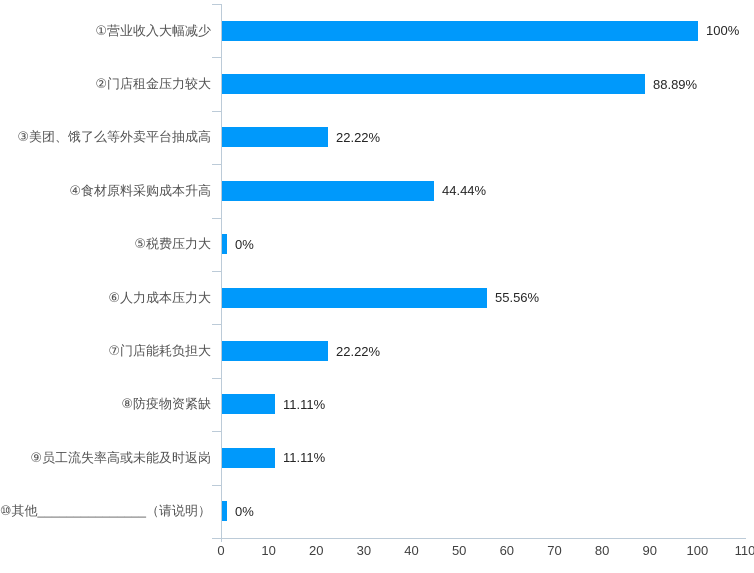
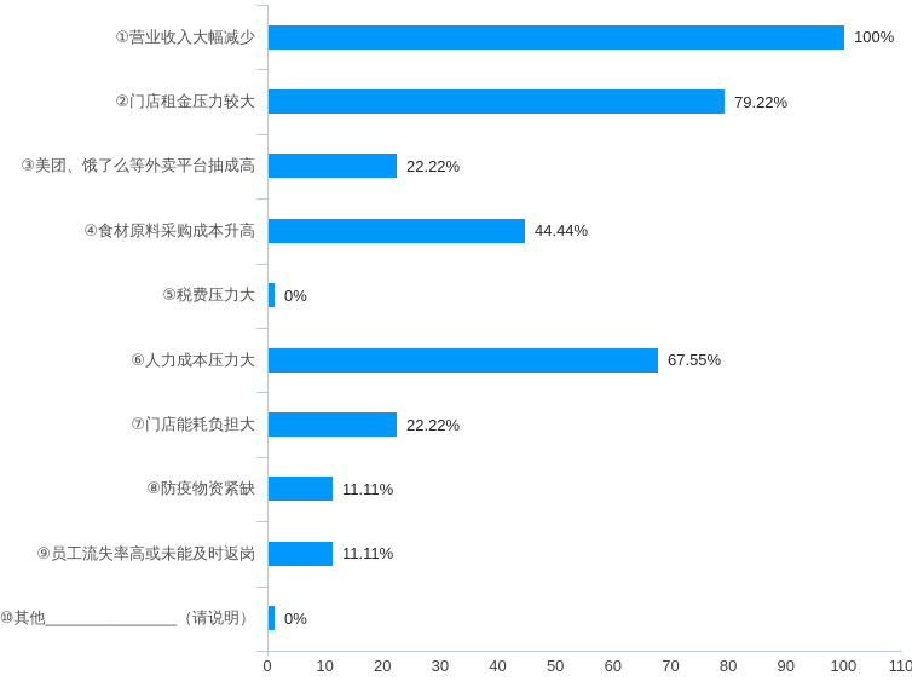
②门店租金压力较大: 88.89% -> 79.22%
⑥人力成本压力大: 55.56% -> 67.55%
